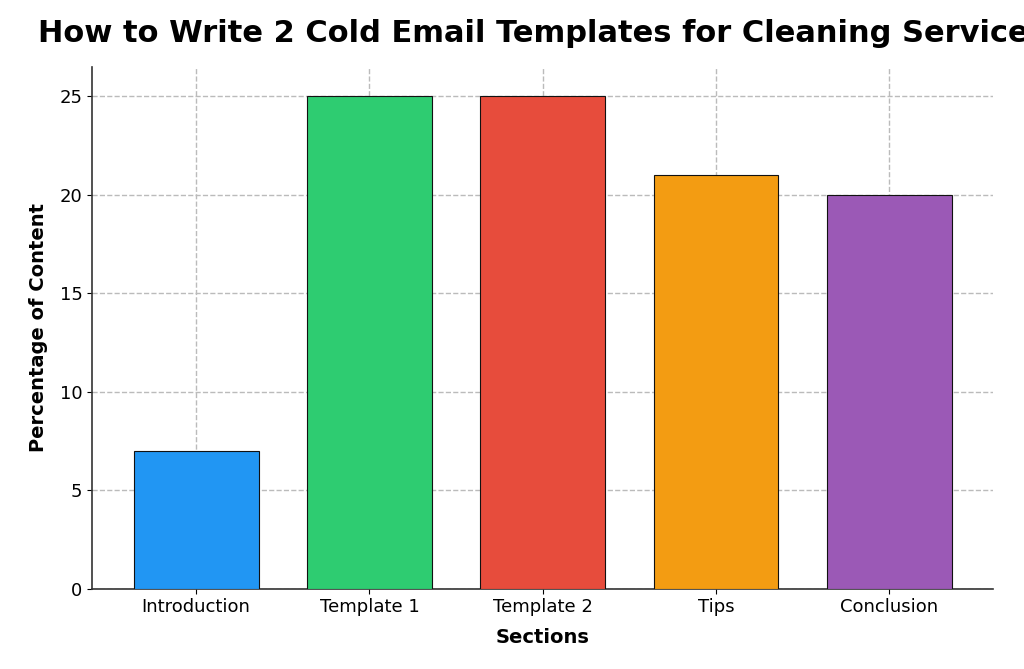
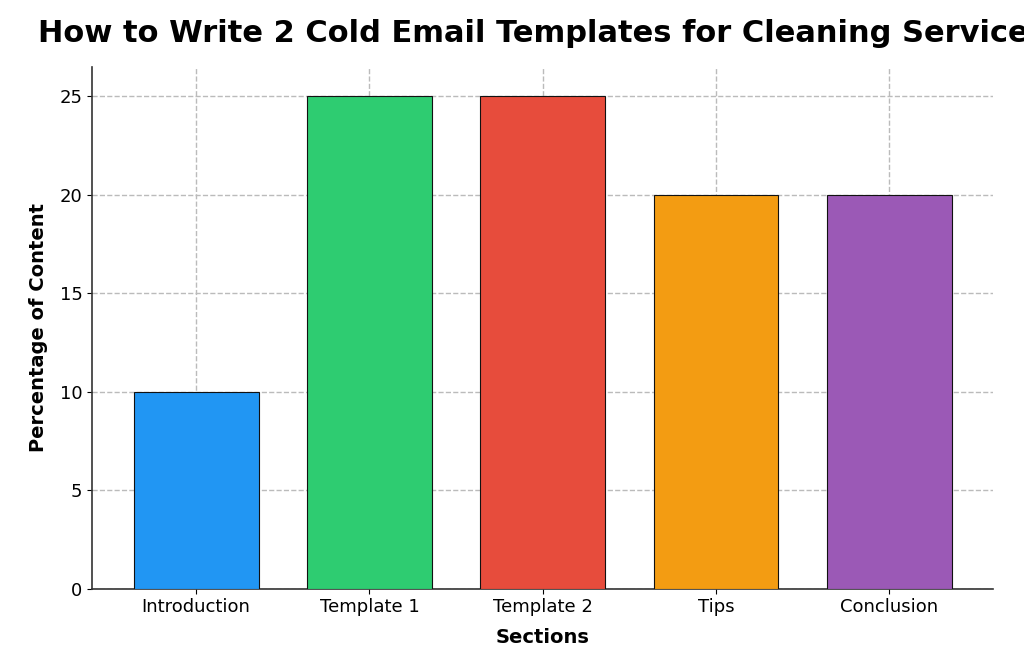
Introduction: 7 -> 10
Tips: 21 -> 20
